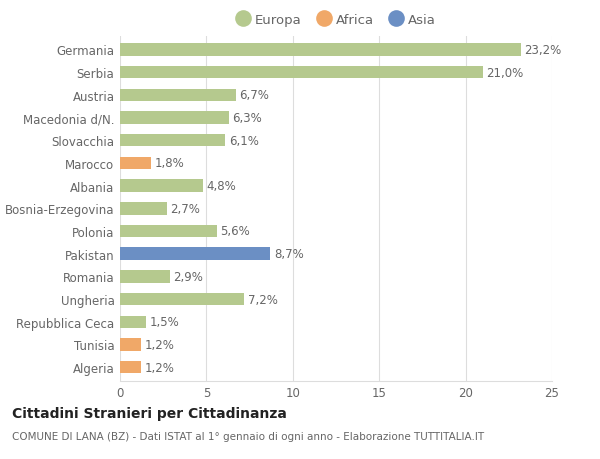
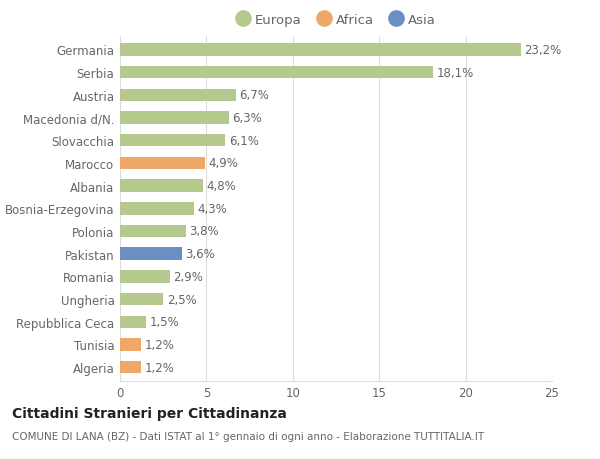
Serbia: 21,0% -> 18,1%
Marocco: 1,8% -> 4,9%
Bosnia-Erzegovina: 2,7% -> 4,3%
Polonia: 5,6% -> 3,8%
Pakistan: 8,7% -> 3,6%
Ungheria: 7,2% -> 2,5%
